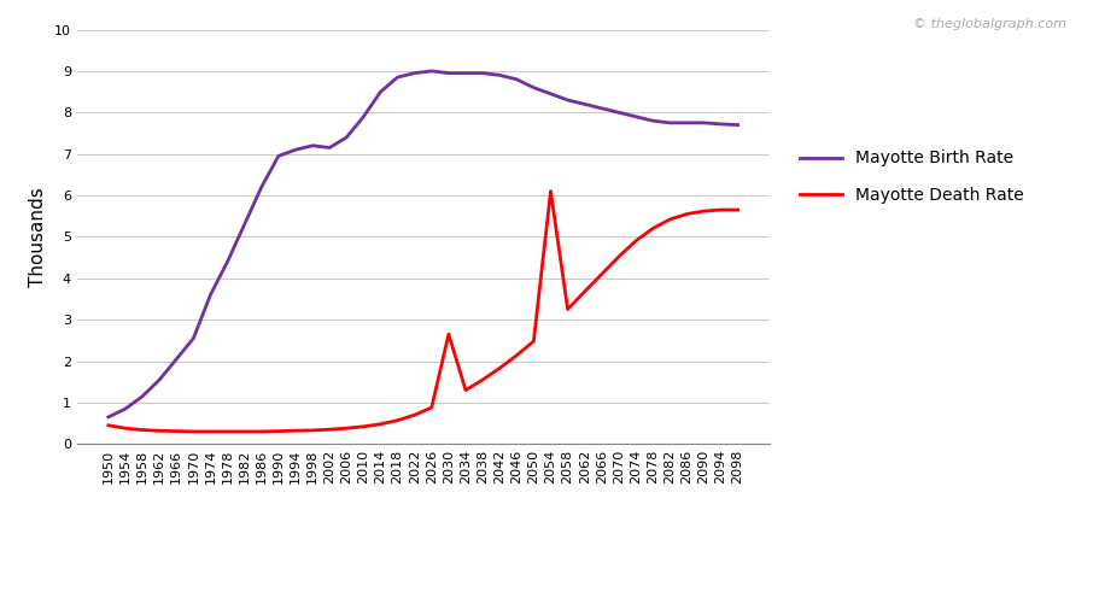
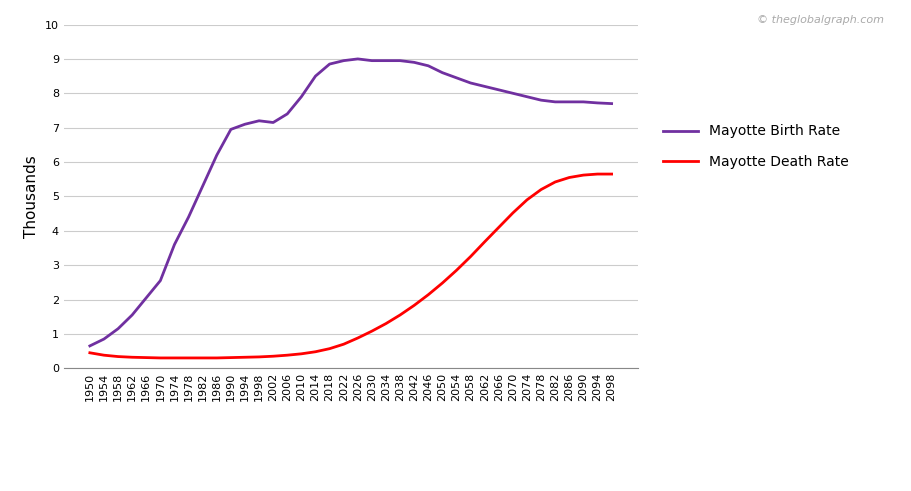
Mayotte Death Rate/2030: 2.65 -> 1.08
Mayotte Death Rate/2054: 6.10 -> 2.85
